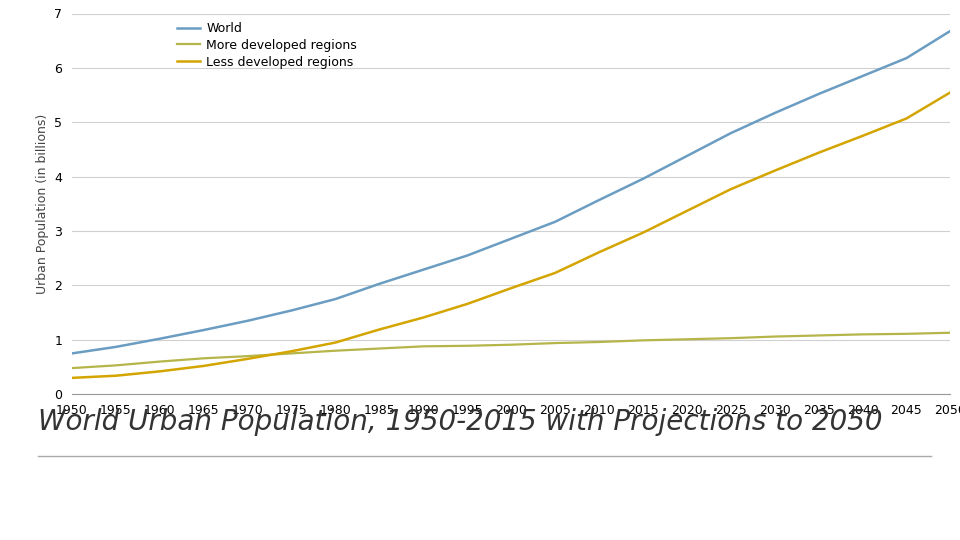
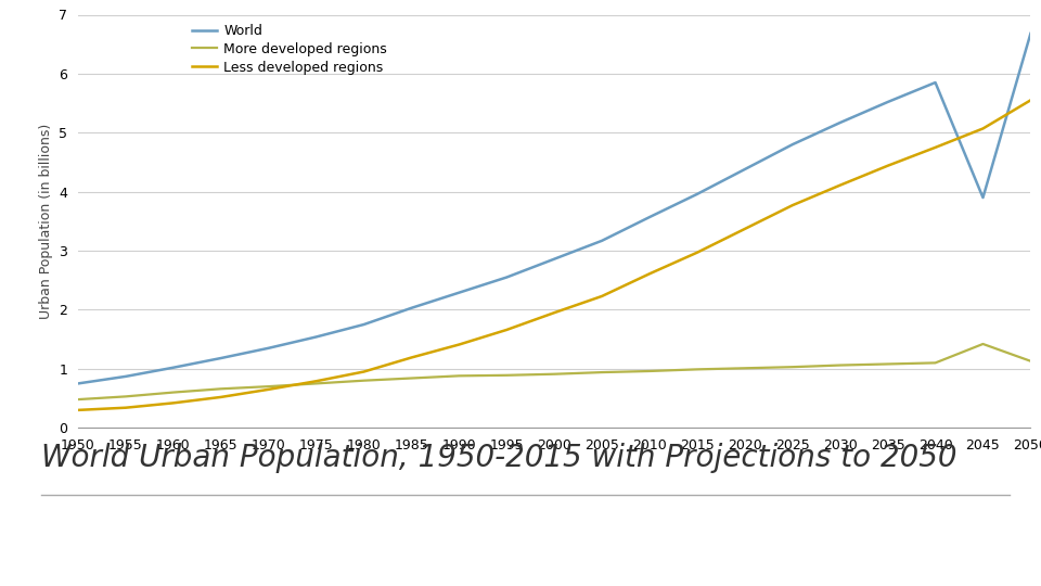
World/2045: 6.18 -> 3.90
More developed regions/2045: 1.11 -> 1.42
